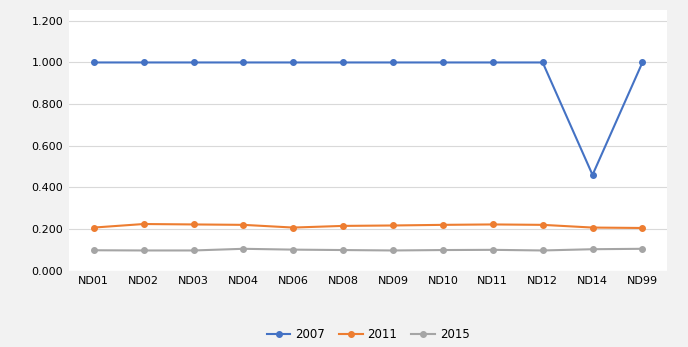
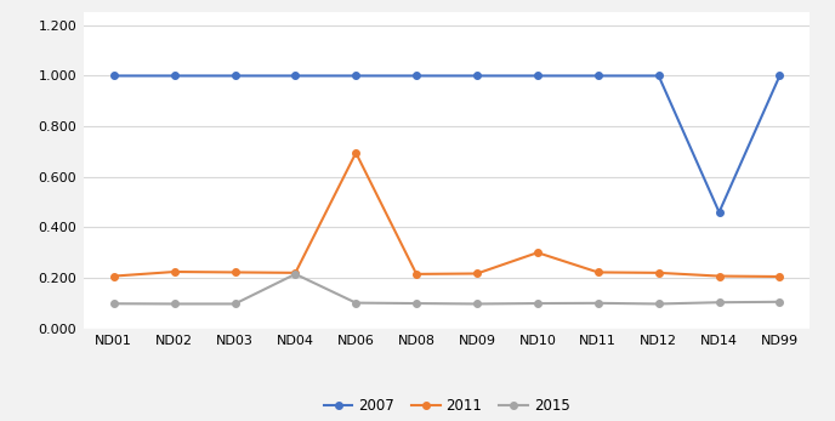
2015/ND04: 0.105 -> 0.215
2011/ND06: 0.207 -> 0.695
2011/ND10: 0.220 -> 0.300
